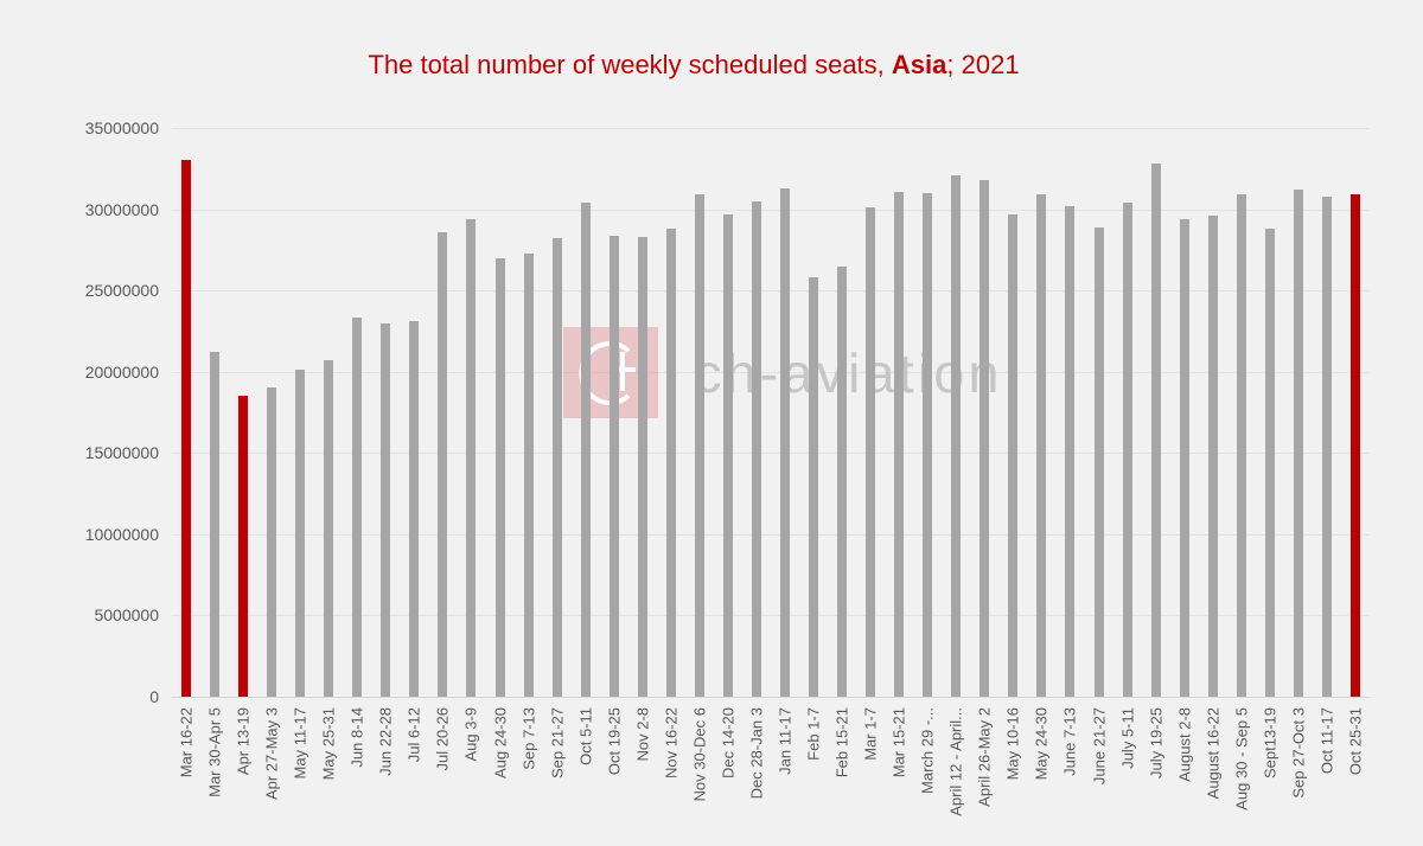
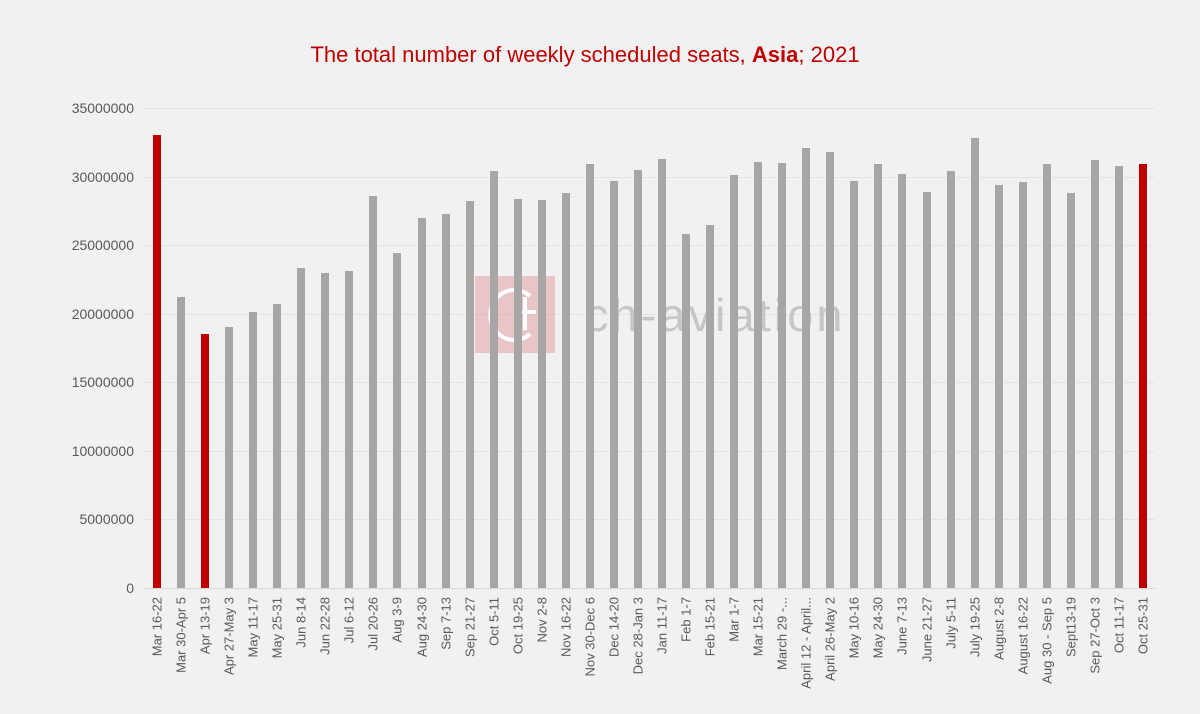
Aug 3-9: 29400000 -> 24400000
